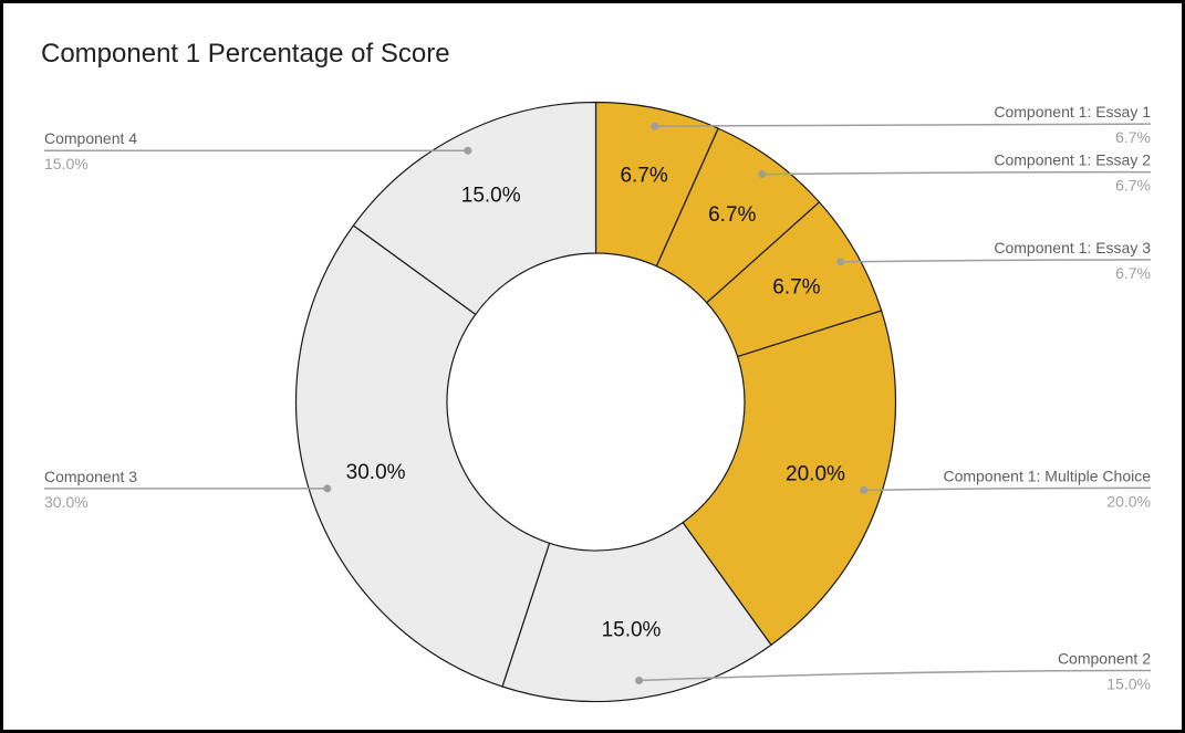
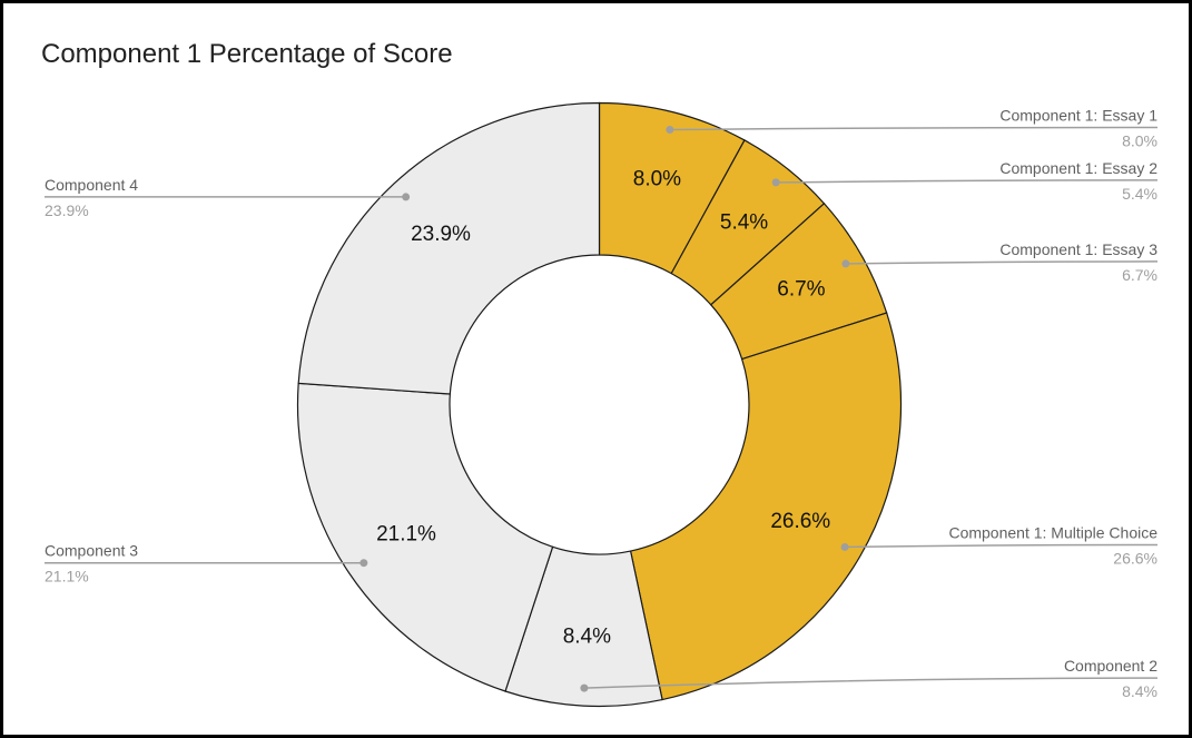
Component 1: Essay 1: 6.7% -> 8.0%
Component 1: Essay 2: 6.7% -> 5.4%
Component 1: Multiple Choice: 20.0% -> 26.6%
Component 2: 15.0% -> 8.4%
Component 3: 30.0% -> 21.1%
Component 4: 15.0% -> 23.9%
